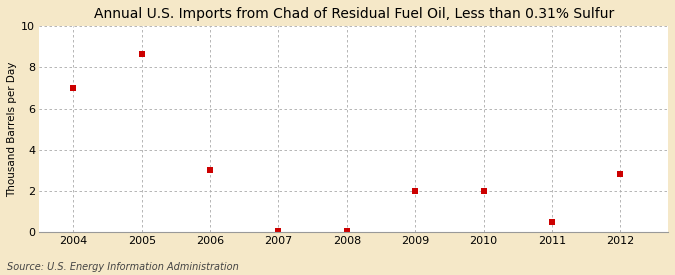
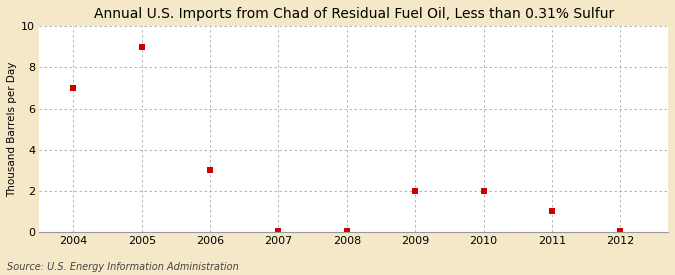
2005: 8.65 -> 9.00
2011: 0.50 -> 1.00
2012: 2.80 -> 0.05
